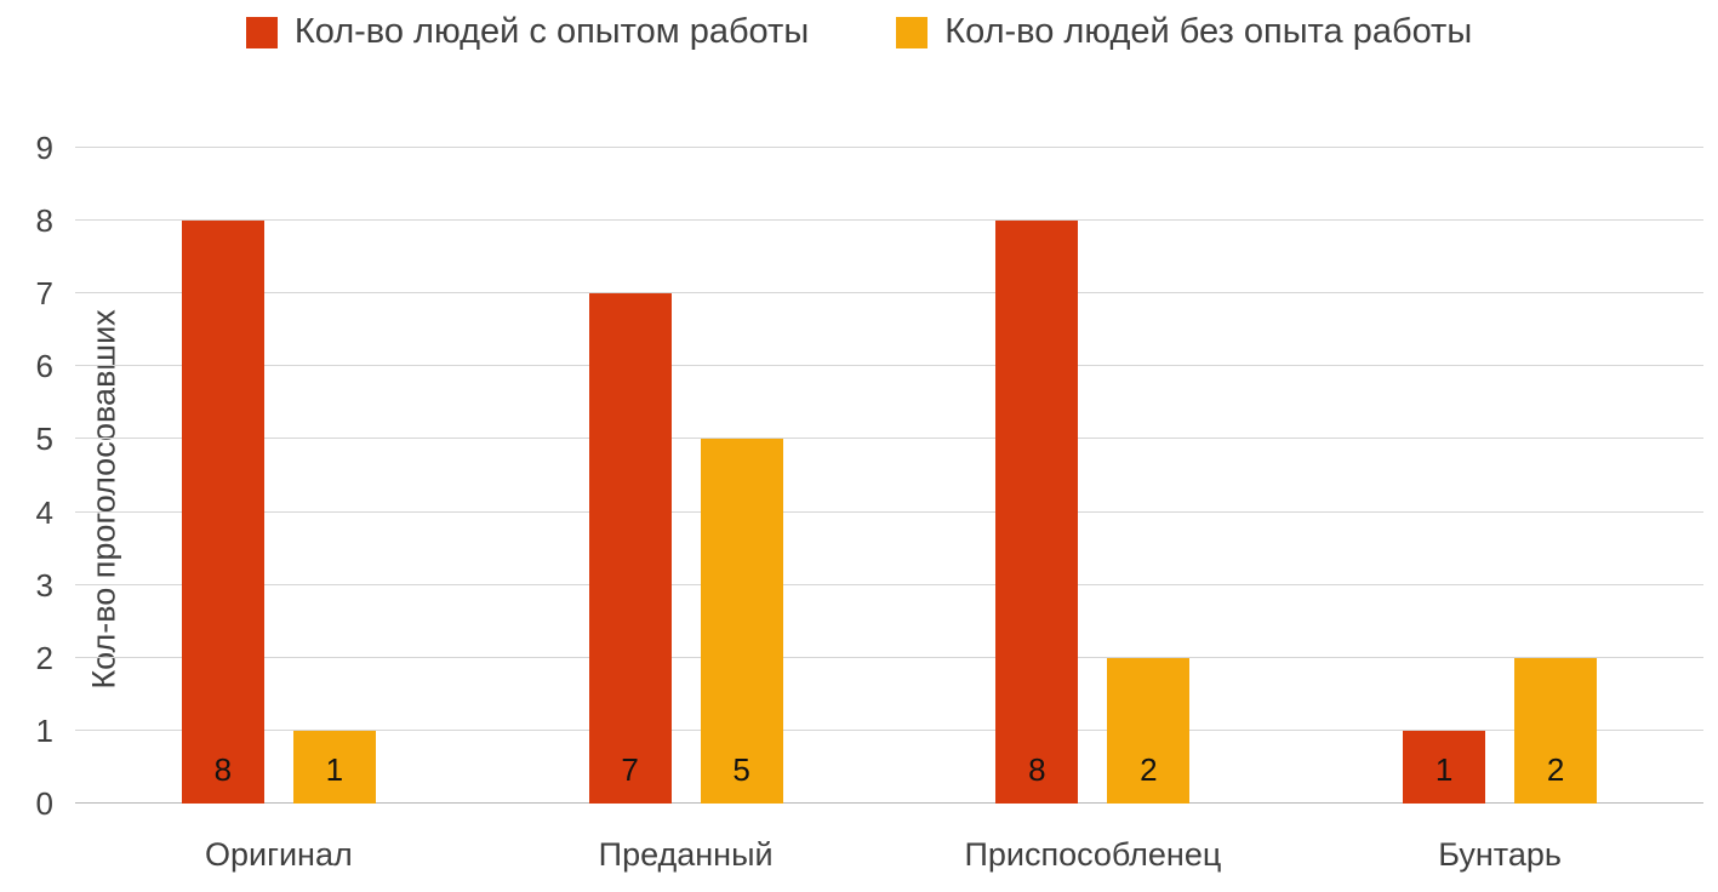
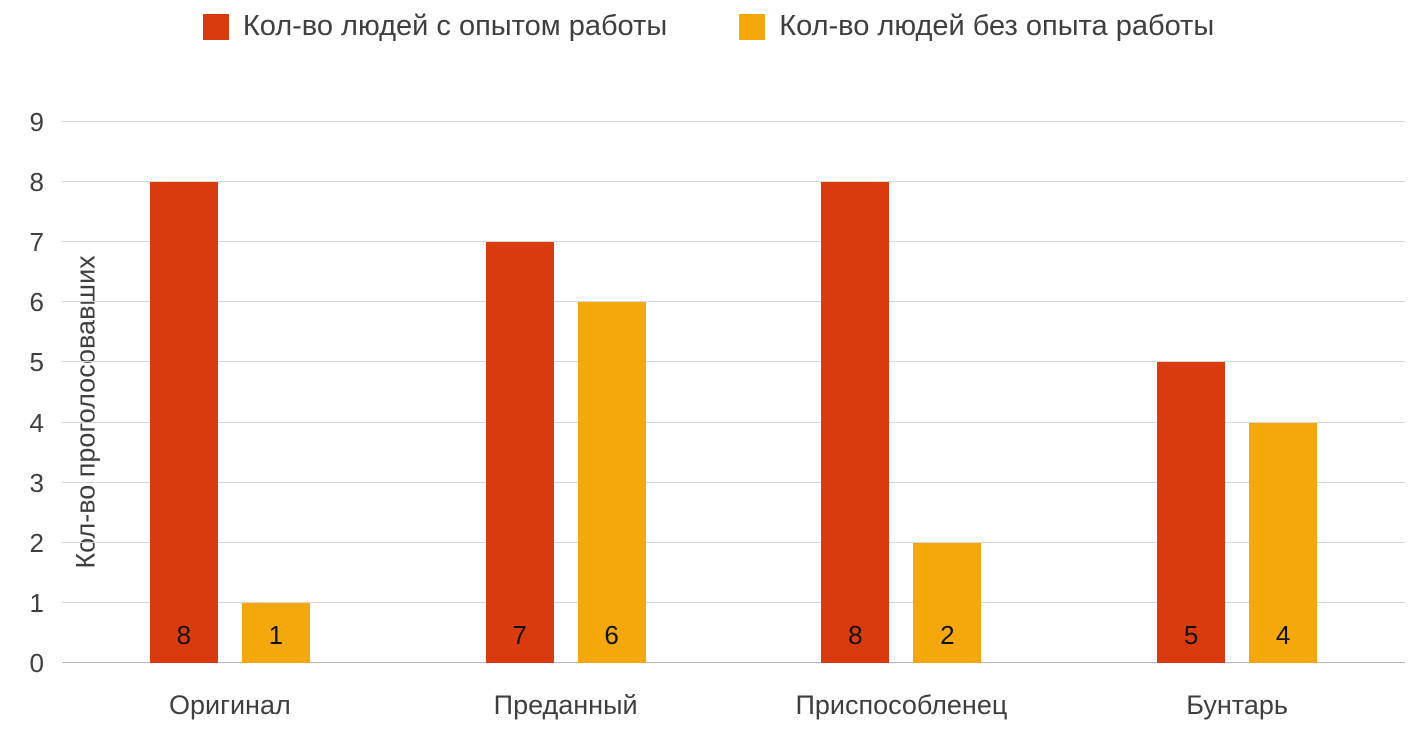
Кол-во людей без опыта работы/Преданный: 5 -> 6
Кол-во людей с опытом работы/Бунтарь: 1 -> 5
Кол-во людей без опыта работы/Бунтарь: 2 -> 4
